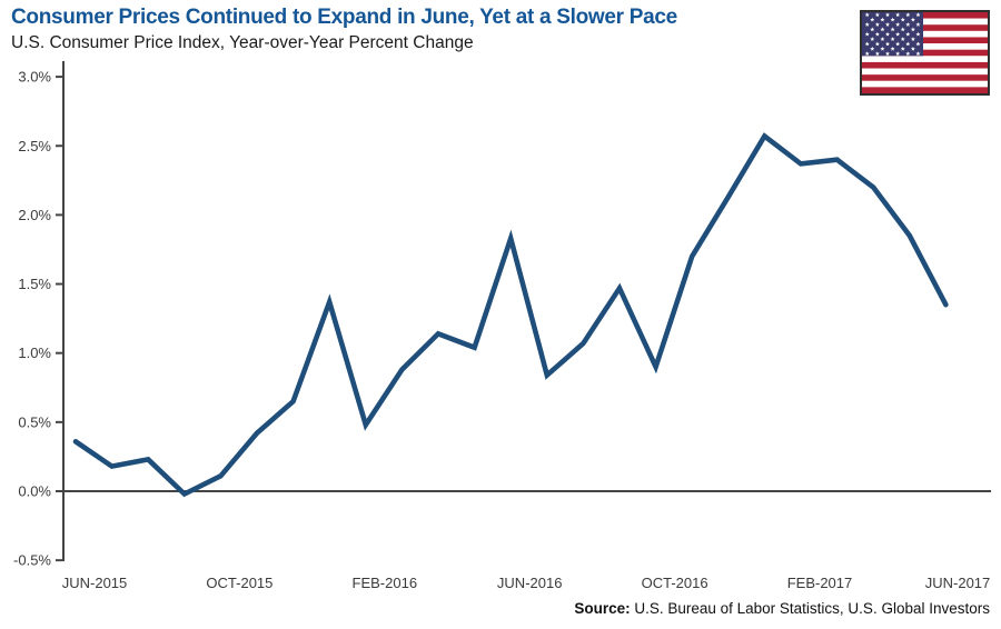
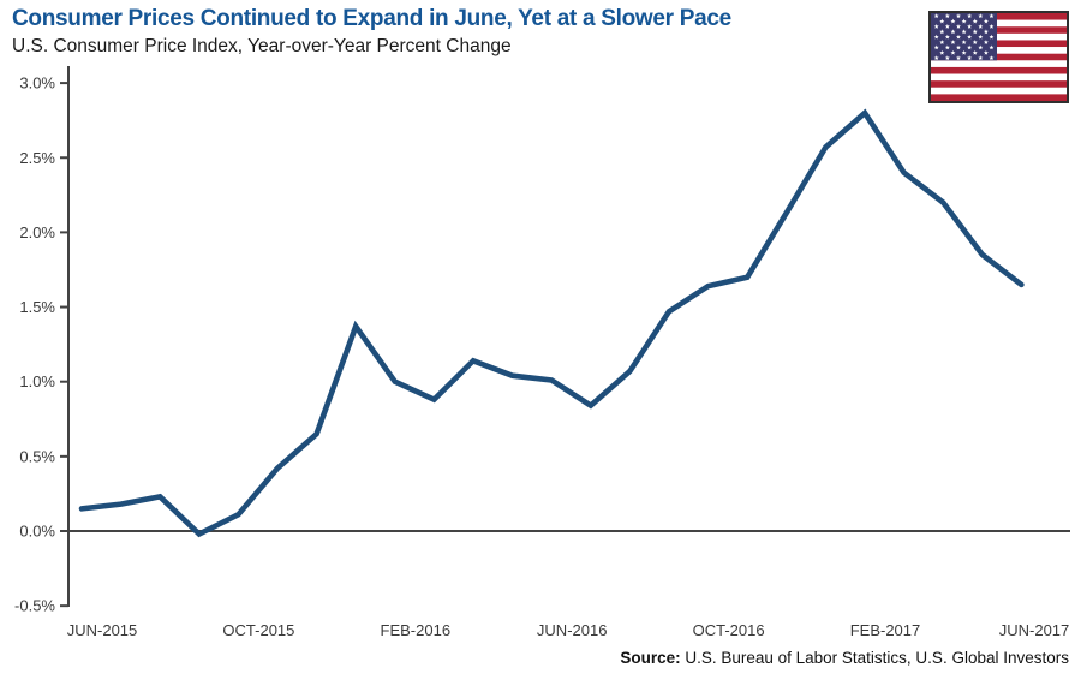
JUN-2015: 0.36% -> 0.15%
FEB-2016: 0.48% -> 1.00%
JUN-2016: 1.83% -> 1.01%
OCT-2016: 0.90% -> 1.64%
FEB-2017: 2.37% -> 2.80%
JUN-2017: 1.35% -> 1.65%
